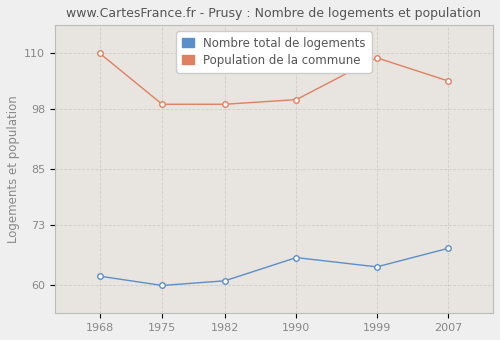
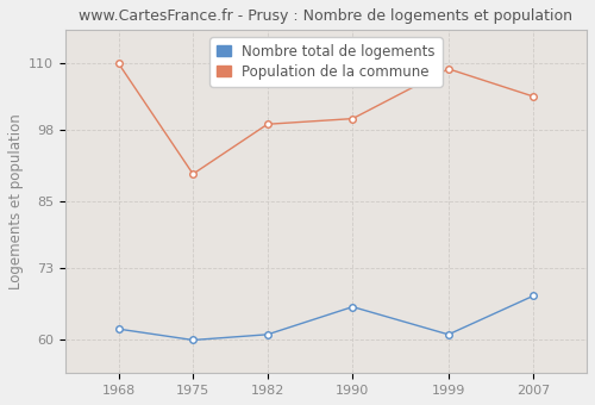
Population de la commune/1975: 99 -> 90
Nombre total de logements/1999: 64 -> 61
